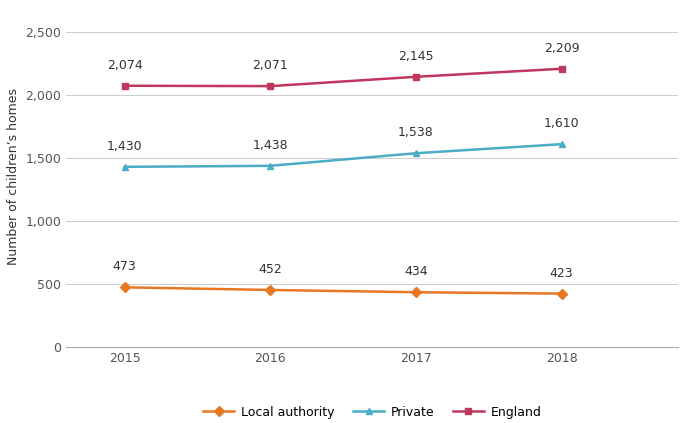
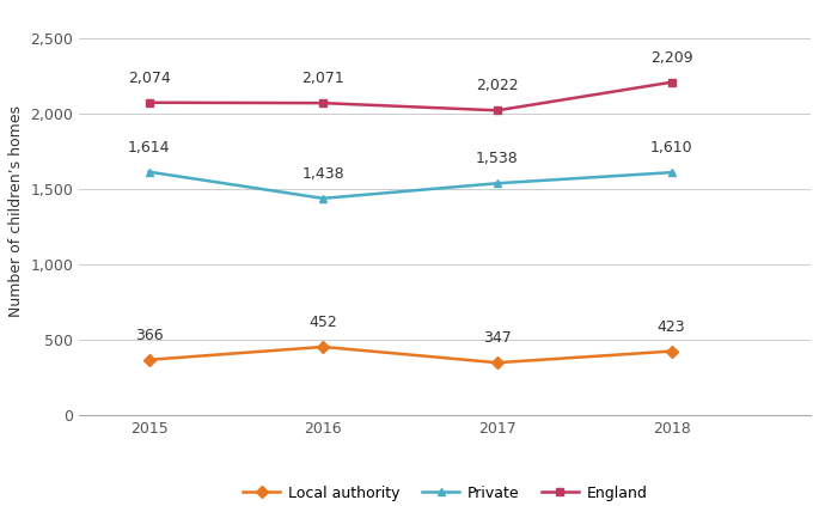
Local authority/2015: 473 -> 366
Private/2015: 1,430 -> 1,614
Local authority/2017: 434 -> 347
England/2017: 2,145 -> 2,022
